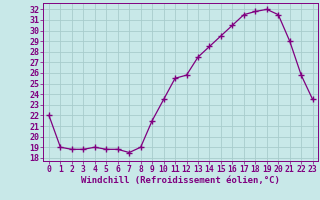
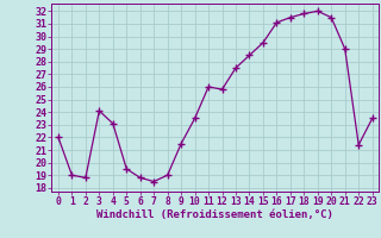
3: 18.8 -> 24.1
4: 19.0 -> 23.1
5: 18.8 -> 19.5
11: 25.5 -> 26.0
16: 30.5 -> 31.1
22: 25.8 -> 21.4
